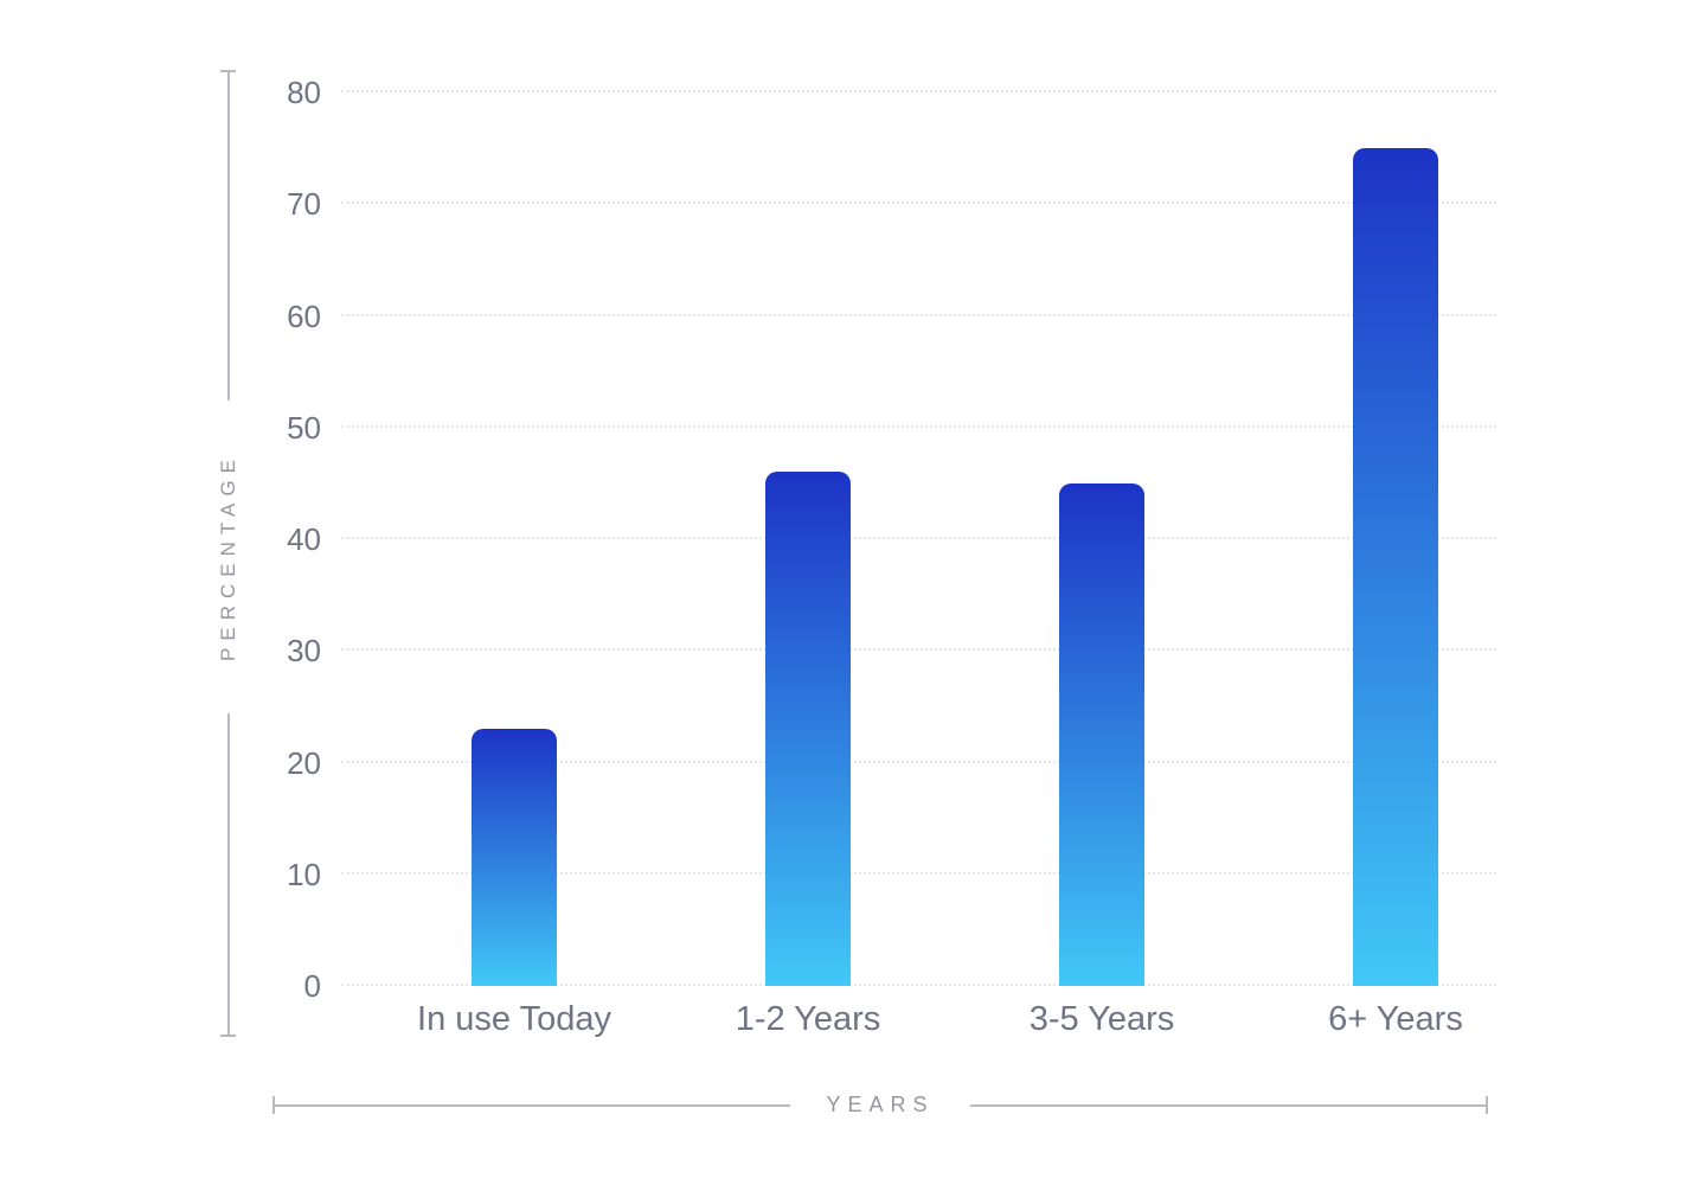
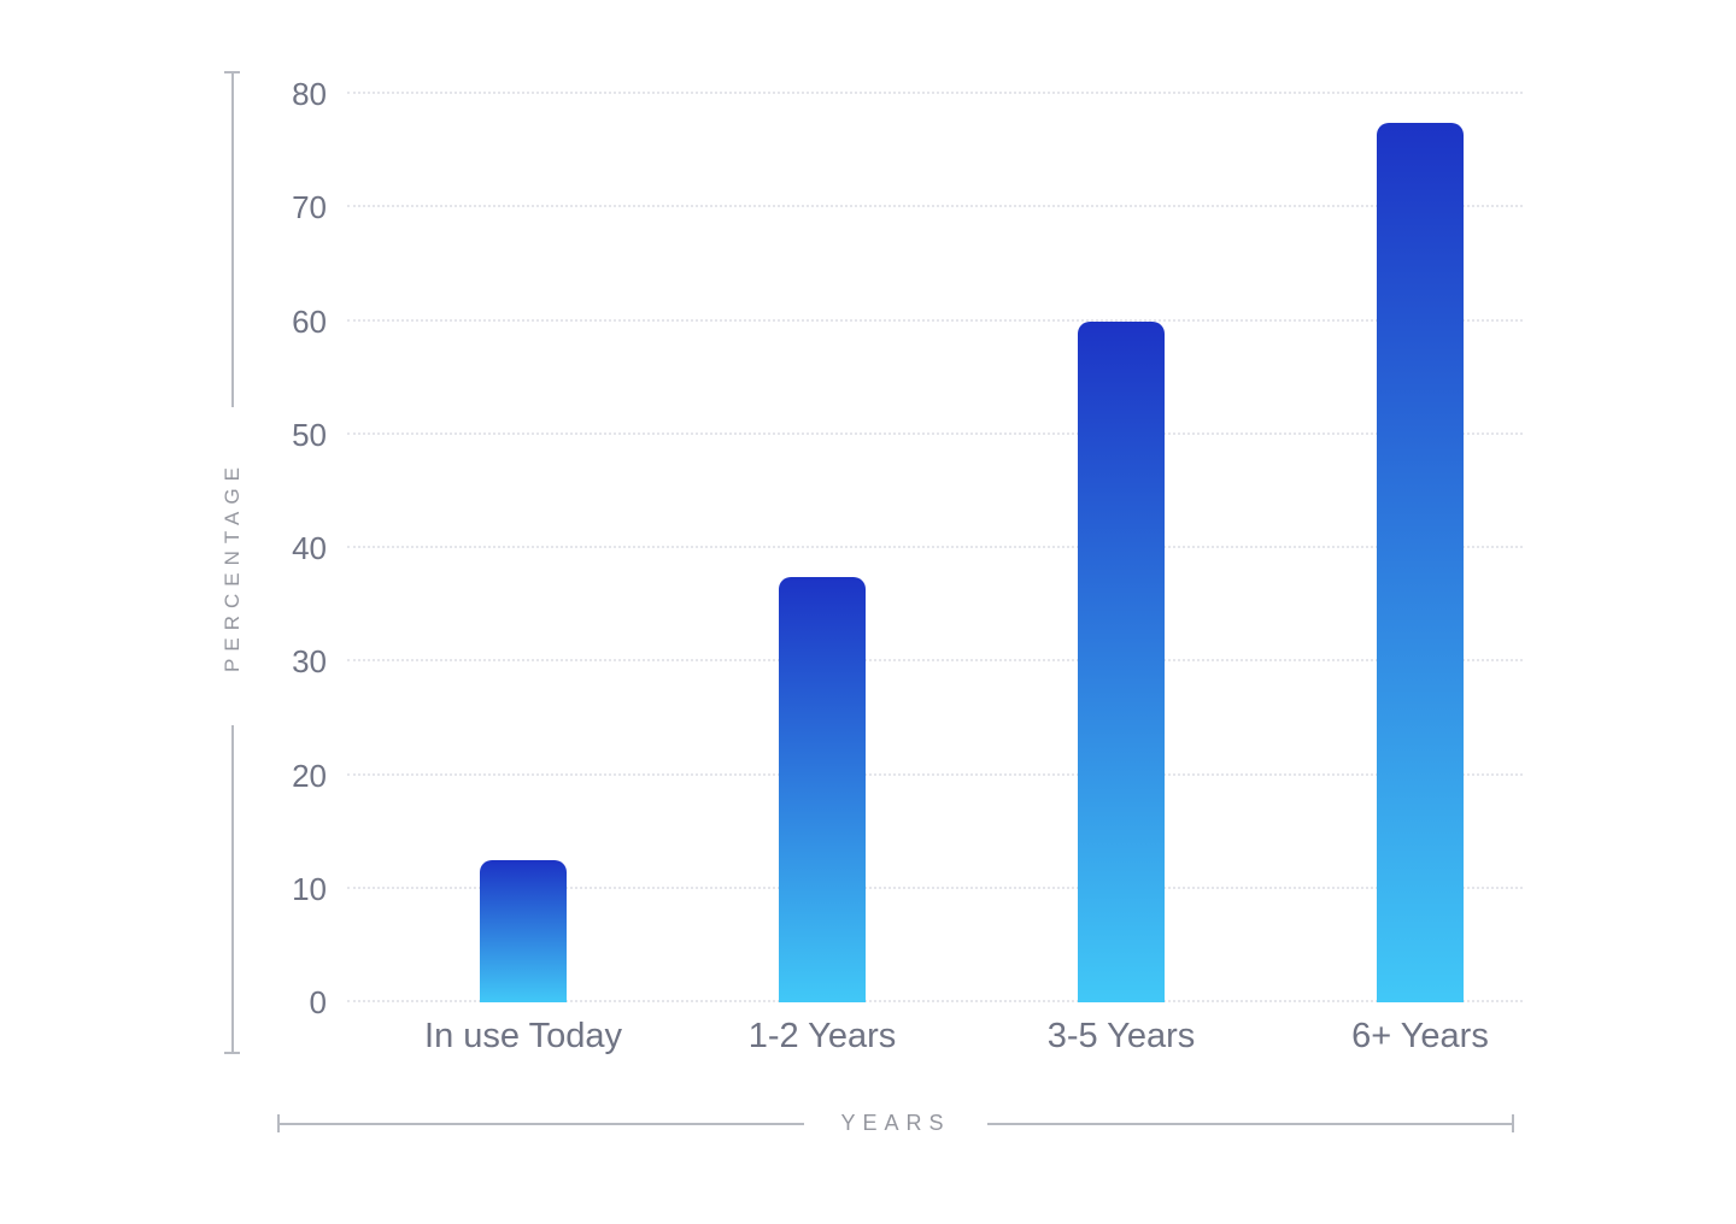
In use Today: 23 -> 12
1-2 Years: 46 -> 38
3-5 Years: 45 -> 60
6+ Years: 75 -> 78
